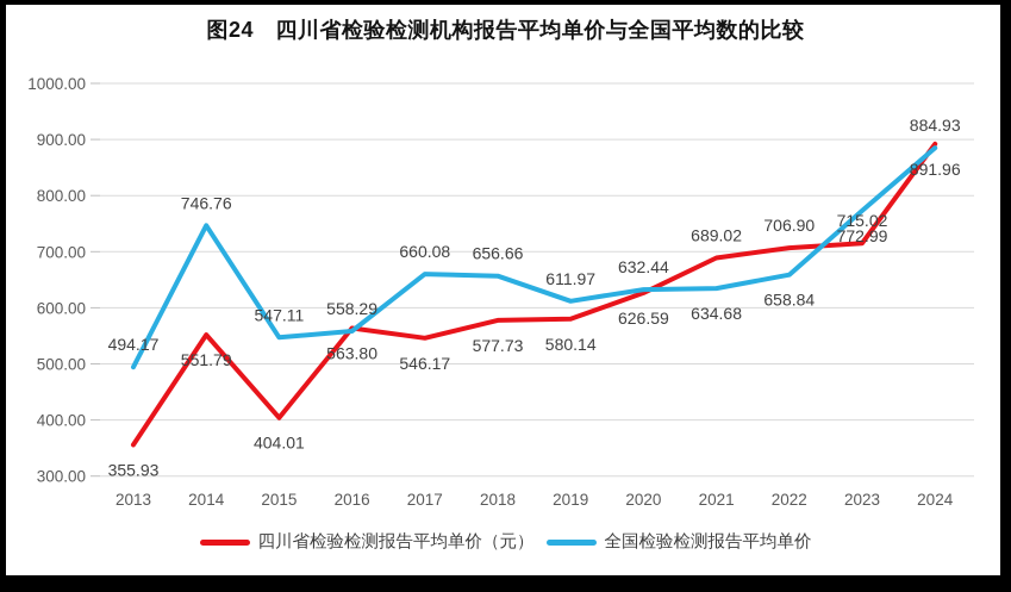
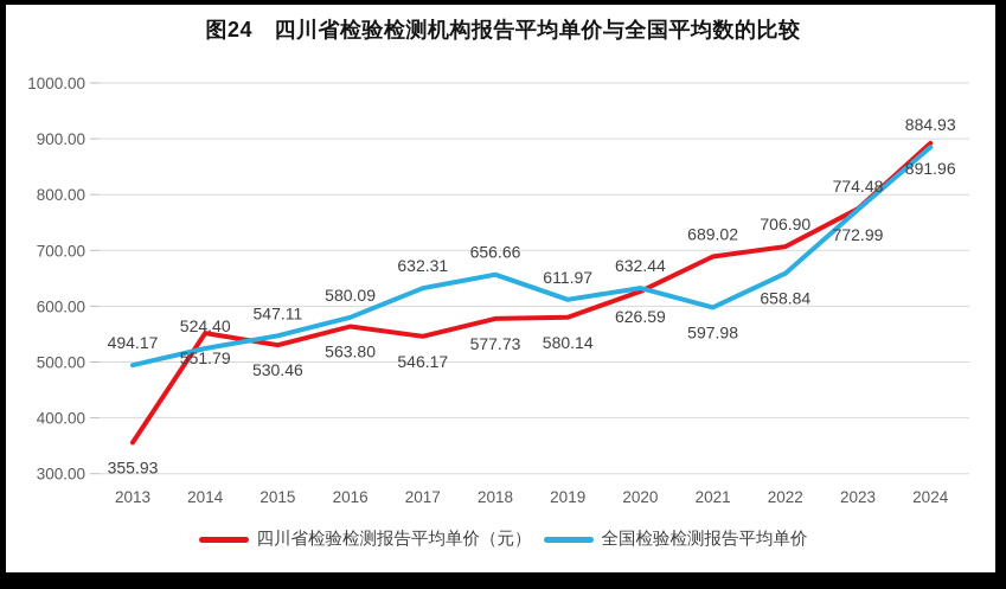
全国检验检测报告平均单价/2014: 746.76 -> 524.40
四川省检验检测报告平均单价（元）/2015: 404.01 -> 530.46
全国检验检测报告平均单价/2016: 558.29 -> 580.09
全国检验检测报告平均单价/2017: 660.08 -> 632.31
全国检验检测报告平均单价/2021: 634.68 -> 597.98
四川省检验检测报告平均单价（元）/2023: 715.02 -> 774.48
